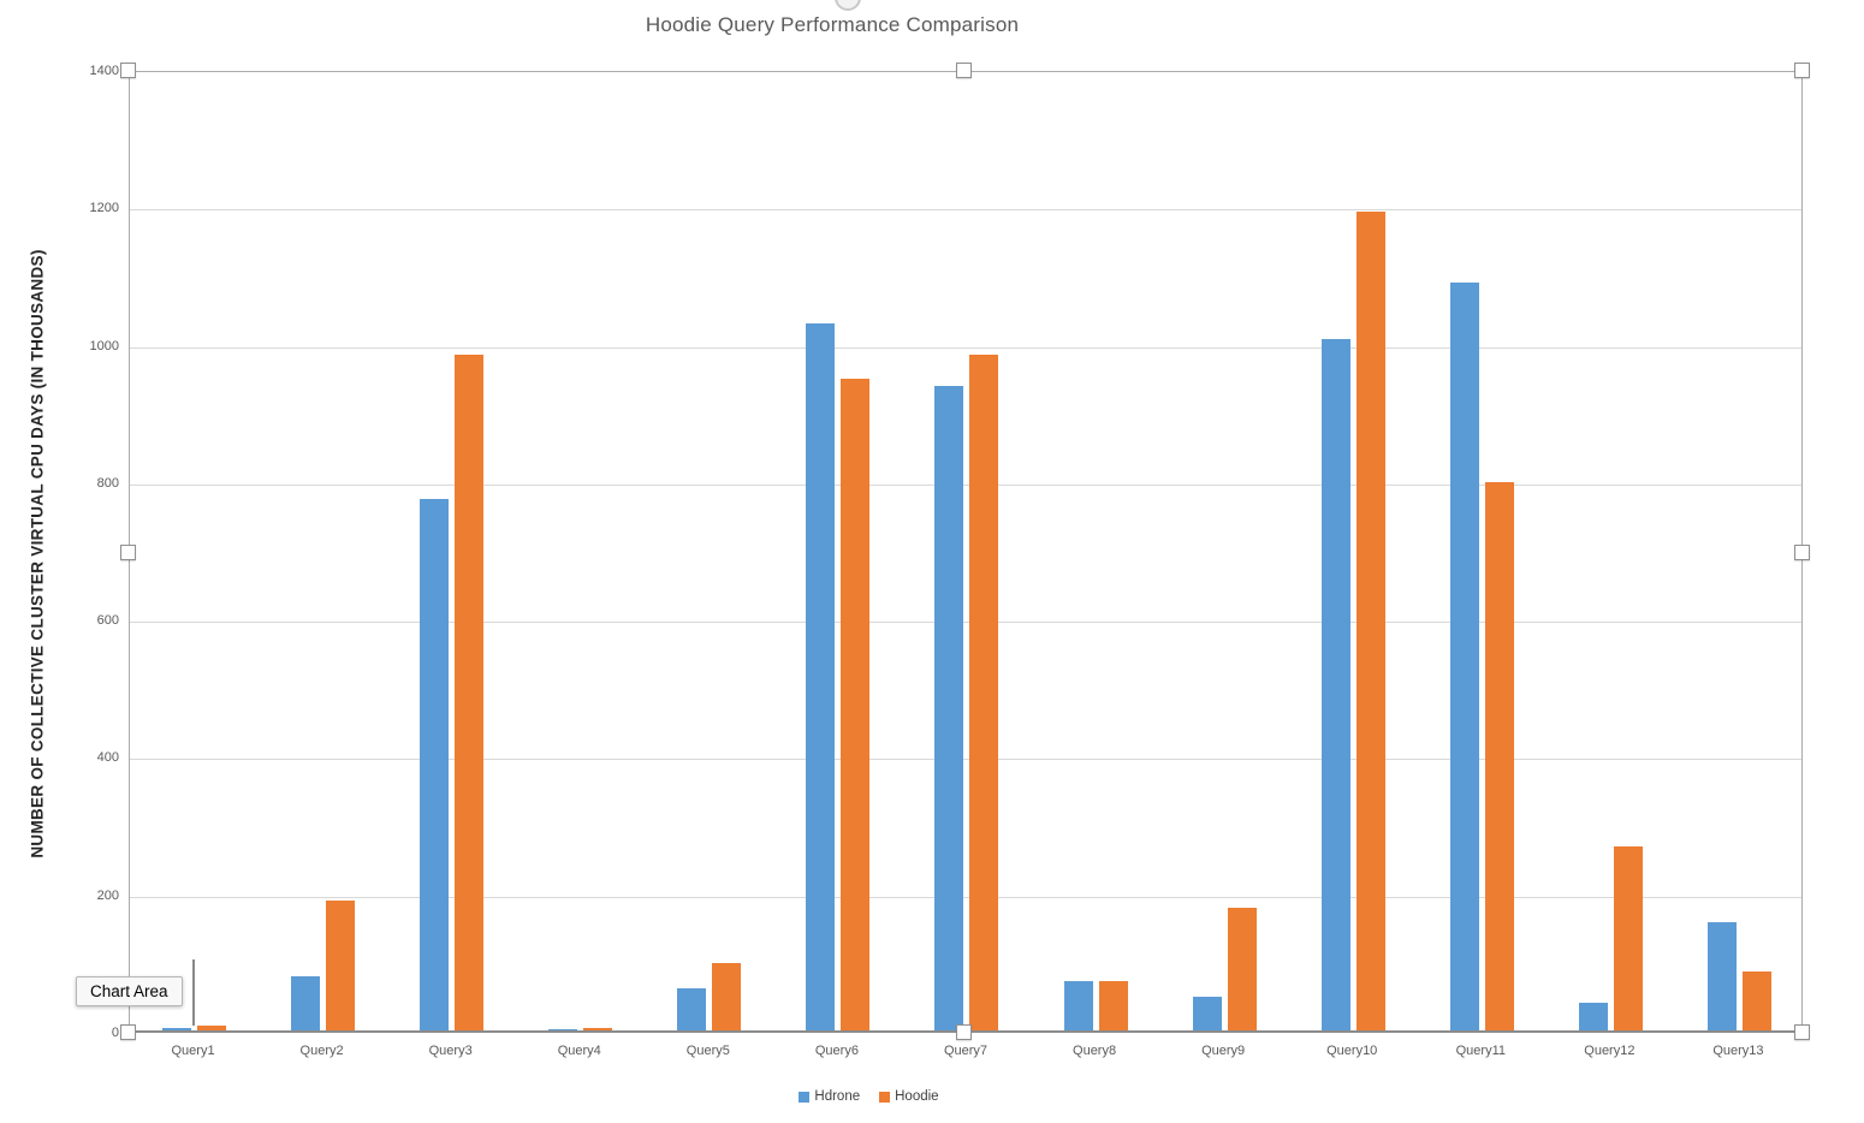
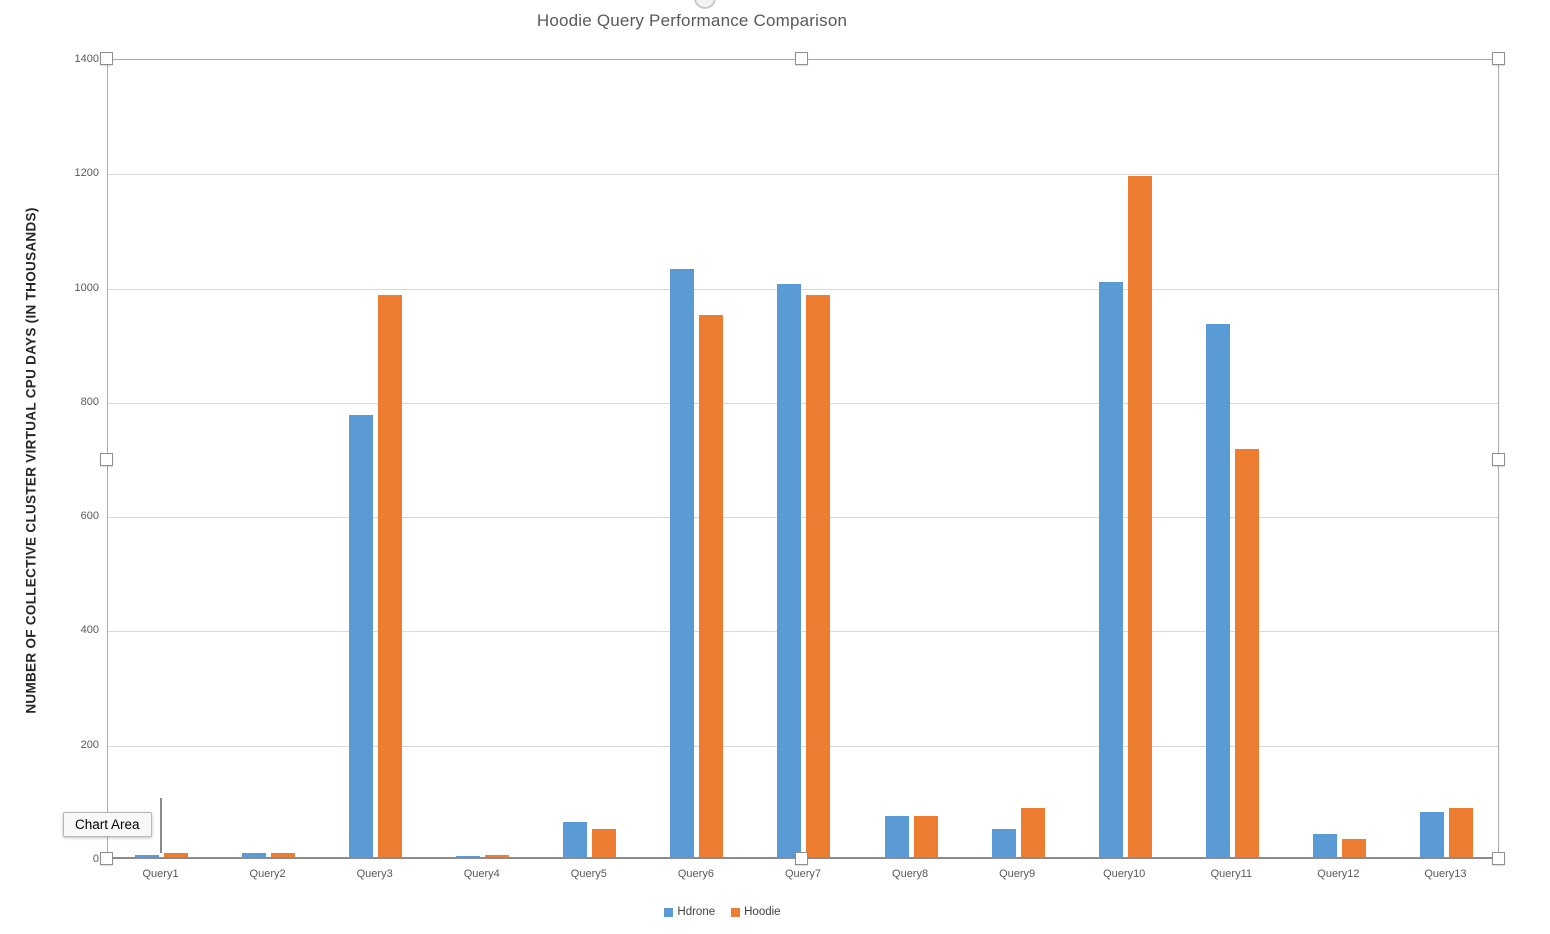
Hdrone/Query2: 80 -> 10
Hoodie/Query2: 190 -> 10
Hoodie/Query5: 100 -> 50
Hdrone/Query7: 940 -> 1000
Hoodie/Query9: 180 -> 90
Hdrone/Query11: 1090 -> 930
Hoodie/Query11: 800 -> 720
Hoodie/Query12: 270 -> 30
Hdrone/Query13: 160 -> 80
